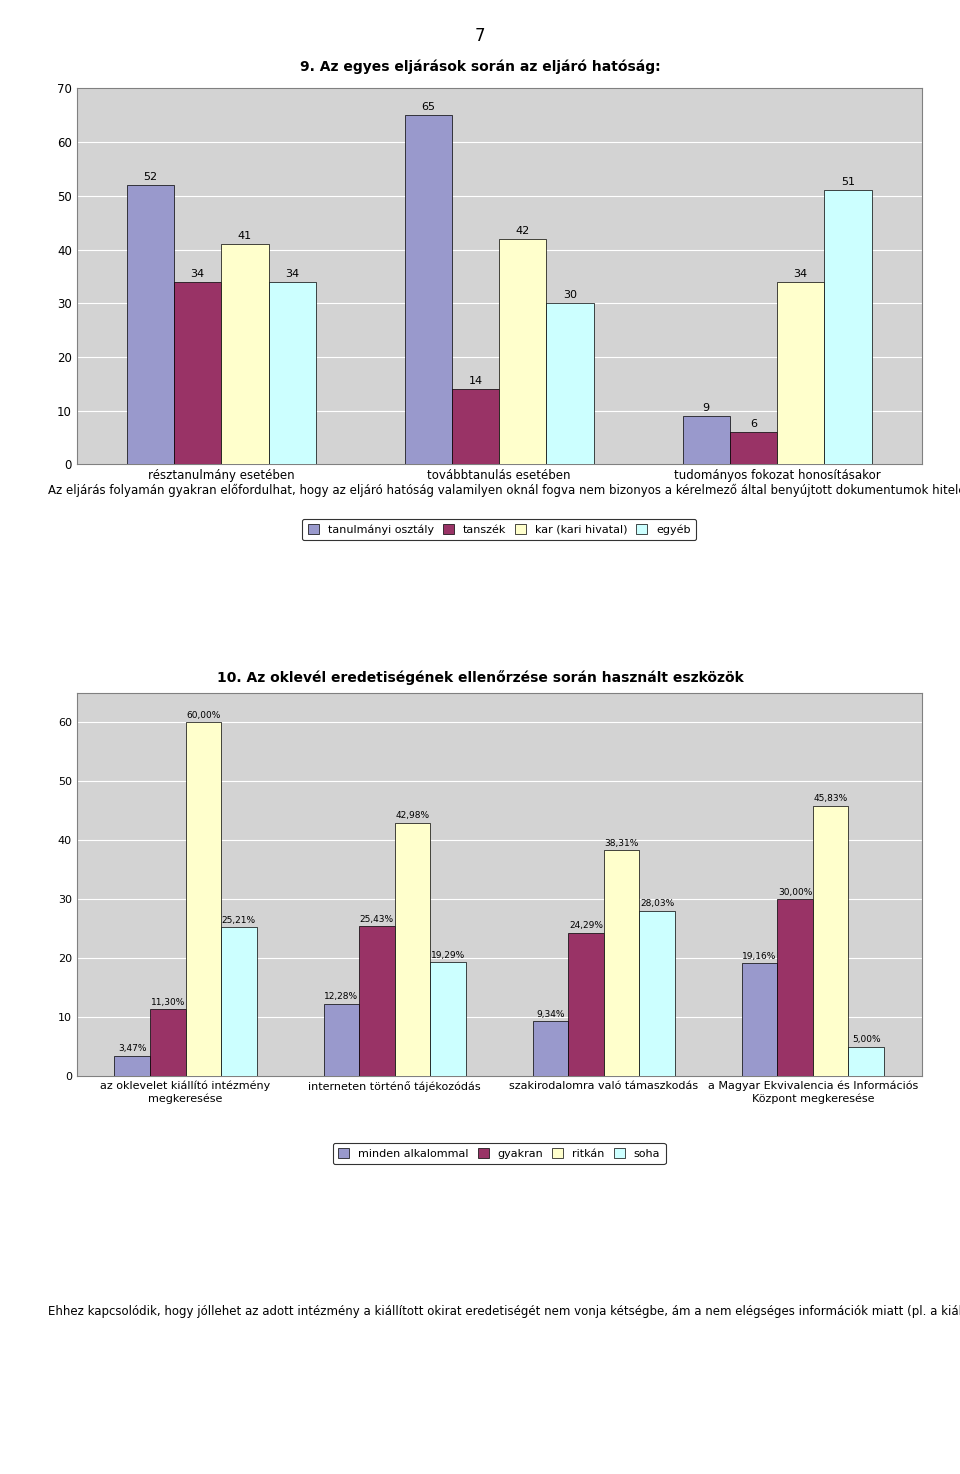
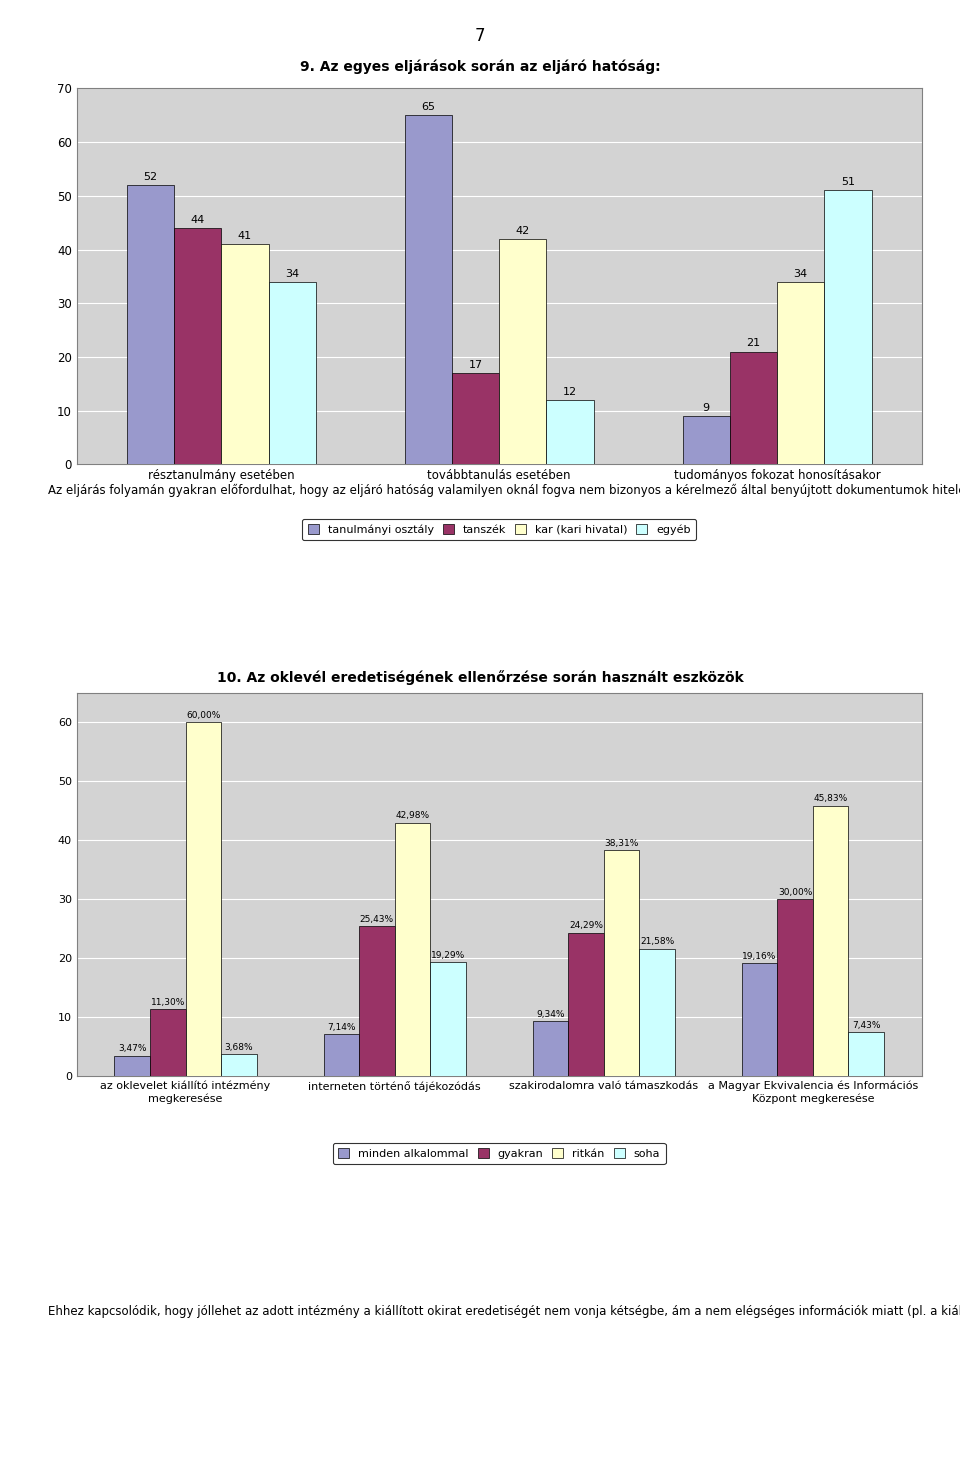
tanszék/résztanulmány esetében: 34 -> 44
tanszék/továbbtanulás esetében: 14 -> 17
egyéb/továbbtanulás esetében: 30 -> 12
tanszék/tudományos fokozat honosításakor: 6 -> 21
soha/az oklevelet kiállító intézmény megkeresése: 25,21% -> 3,68%
minden alkalommal/interneten történő tájékozódás: 12,28% -> 7,14%
soha/szakirodalomra való támaszkodás: 28,03% -> 21,58%
soha/a Magyar Ekvivalencia és Információs Központ megkeresése: 5,00% -> 7,43%
